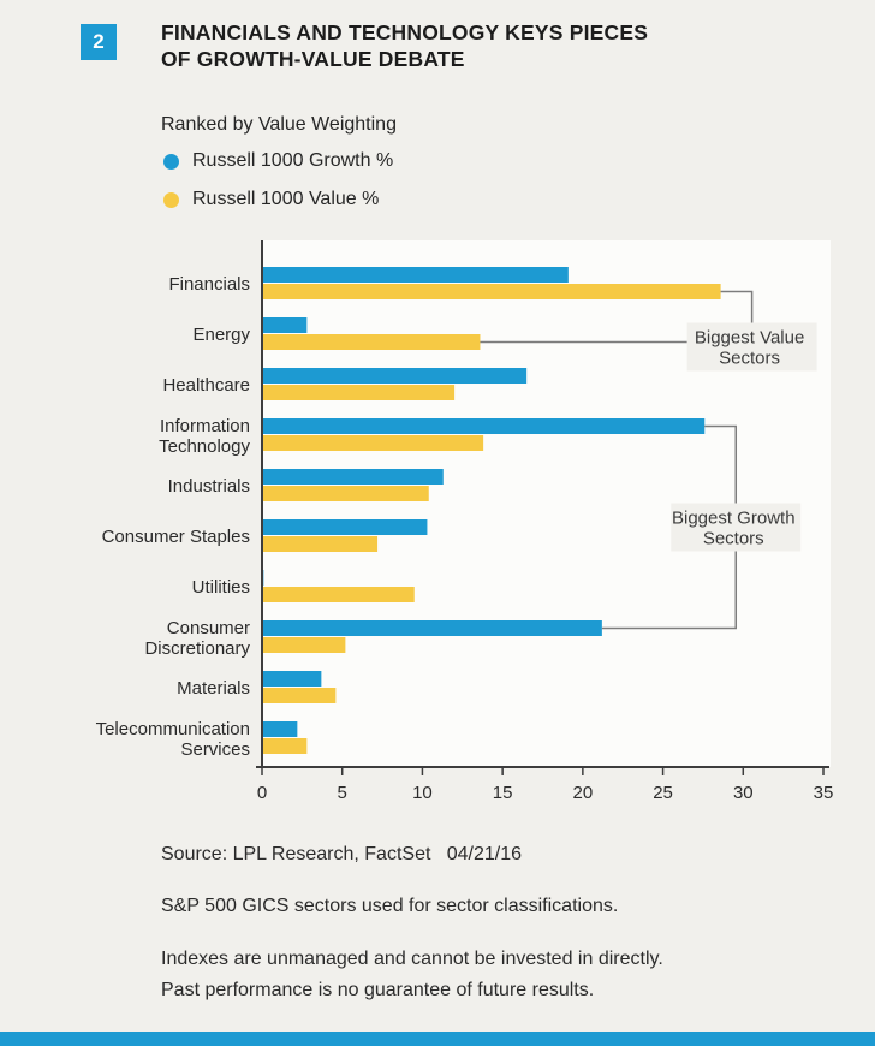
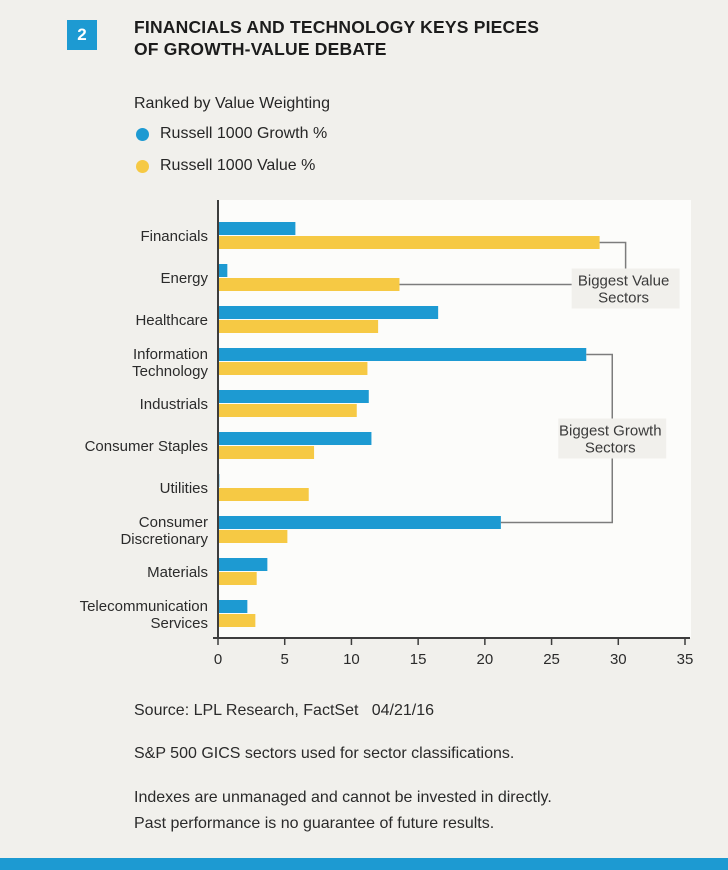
Russell 1000 Growth %/Financials: 19.1 -> 5.8
Russell 1000 Growth %/Energy: 2.8 -> 0.7
Russell 1000 Value %/Information Technology: 13.8 -> 11.2
Russell 1000 Growth %/Consumer Staples: 10.3 -> 11.5
Russell 1000 Value %/Utilities: 9.5 -> 6.8
Russell 1000 Value %/Materials: 4.6 -> 2.9
